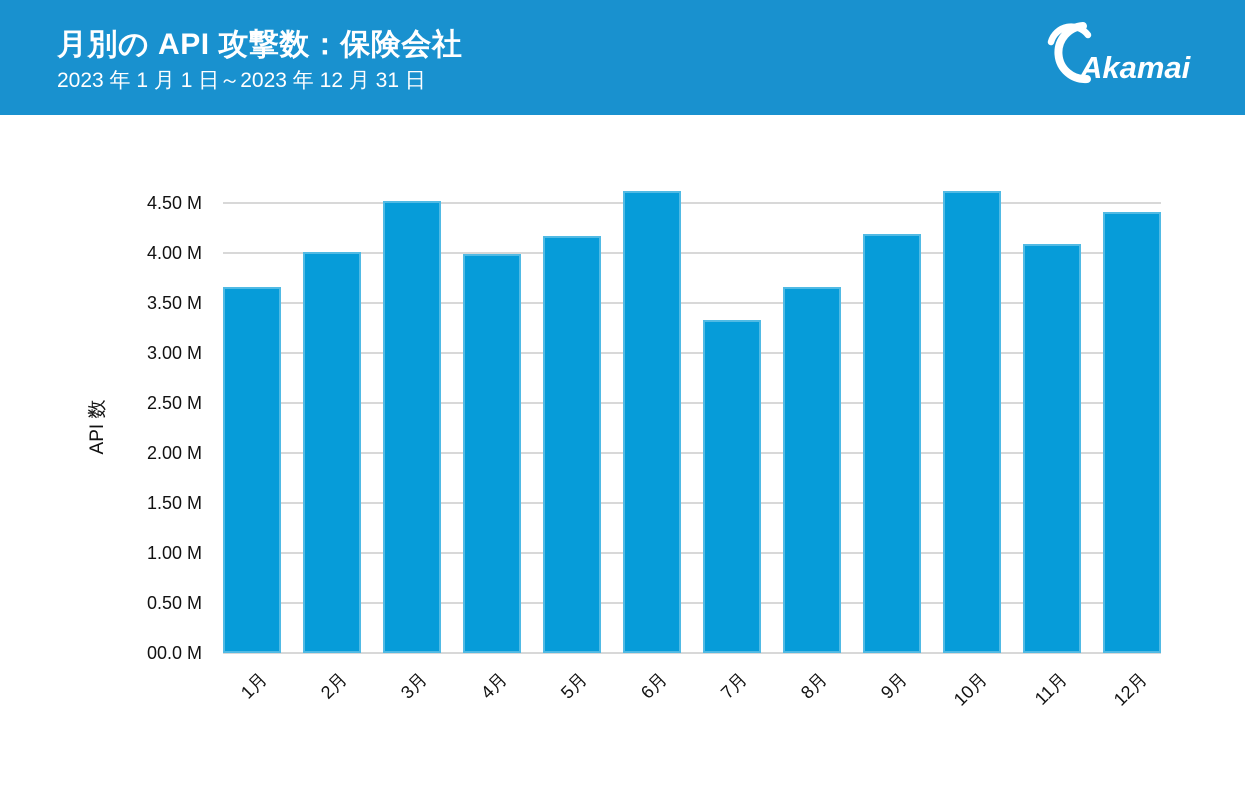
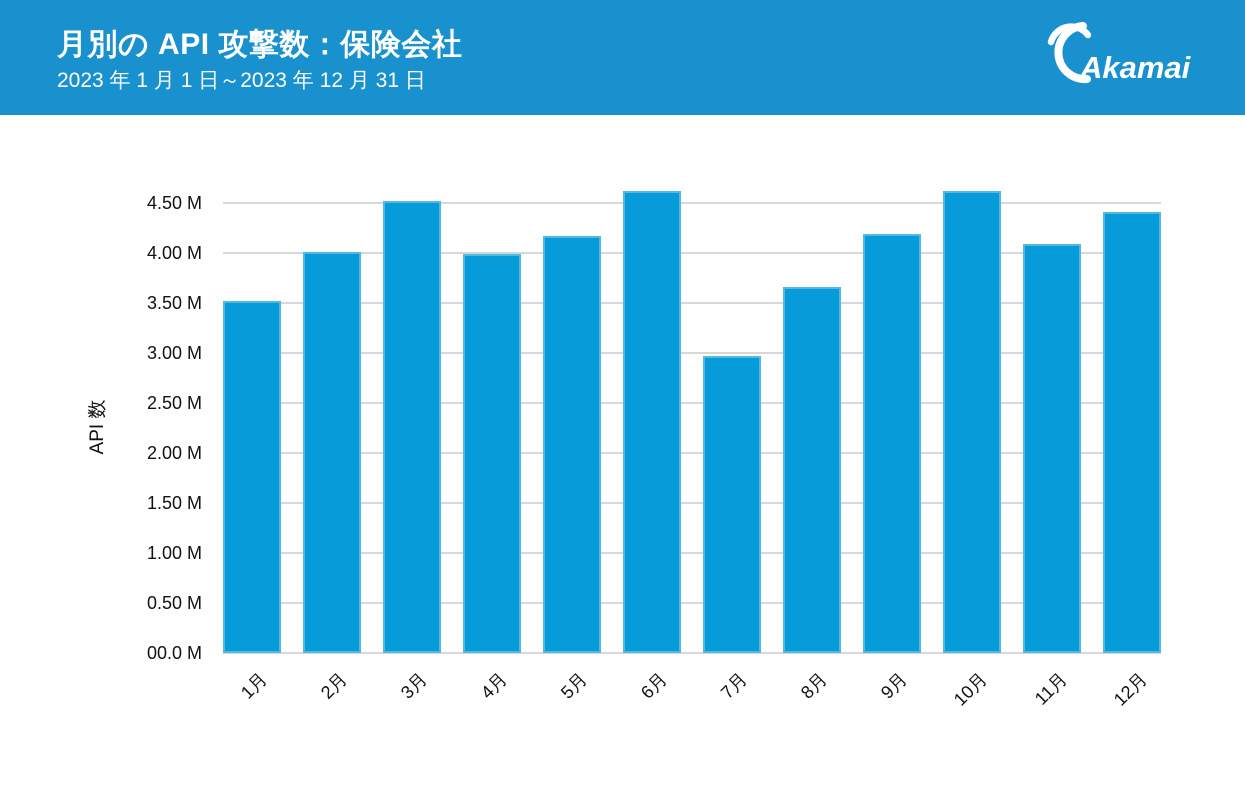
1月: 3.66M -> 3.52M
7月: 3.33M -> 2.97M
